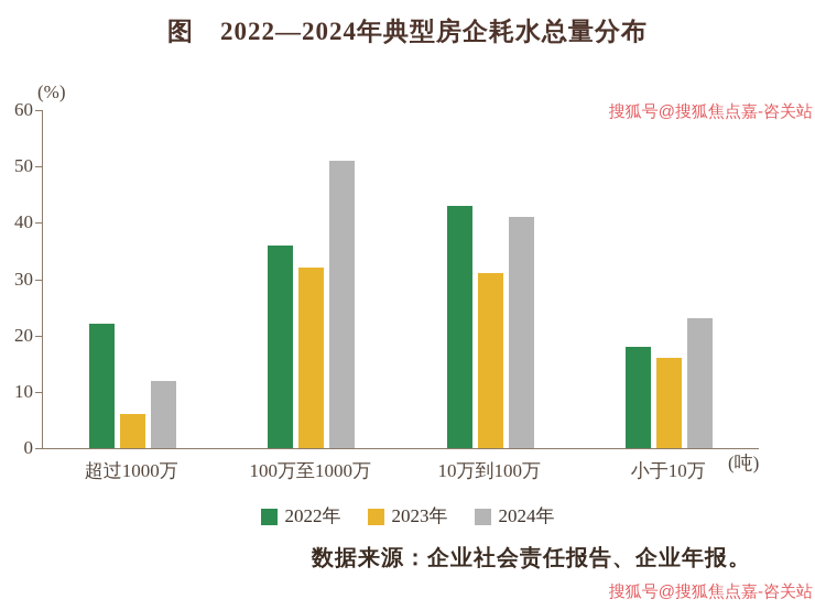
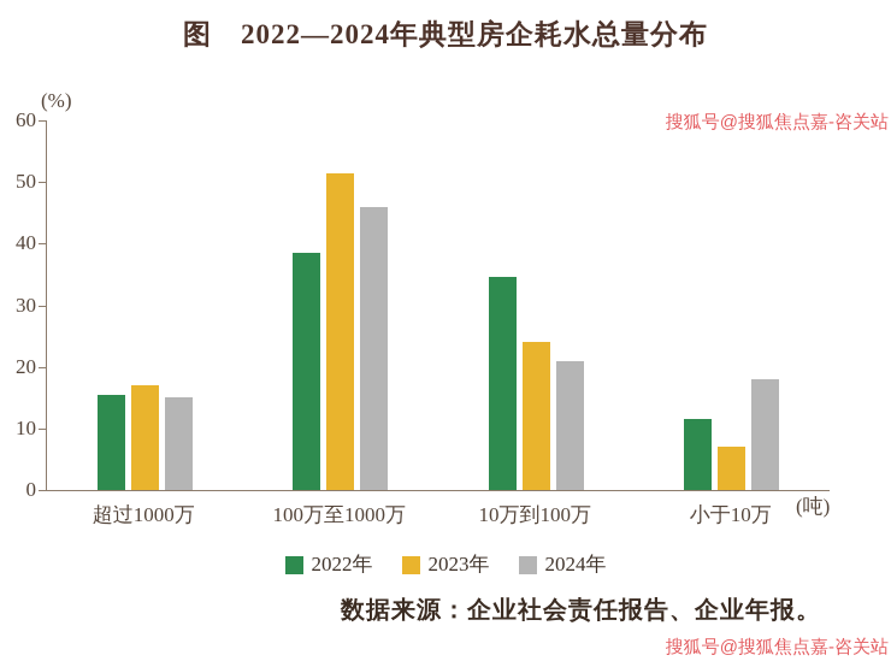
2022年/超过1000万: 22 -> 16
2023年/超过1000万: 6 -> 17
2024年/超过1000万: 12 -> 15
2022年/100万至1000万: 36 -> 38
2023年/100万至1000万: 32 -> 52
2024年/100万至1000万: 51 -> 46
2022年/10万到100万: 43 -> 34
2023年/10万到100万: 31 -> 24
2024年/10万到100万: 41 -> 21
2022年/小于10万: 18 -> 12
2023年/小于10万: 16 -> 7
2024年/小于10万: 23 -> 18
